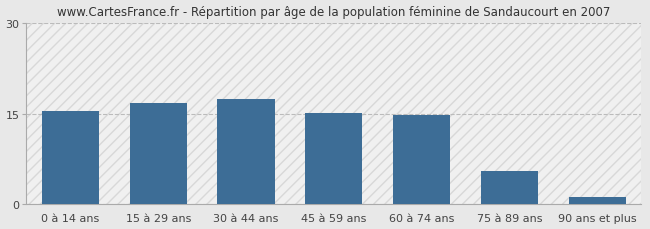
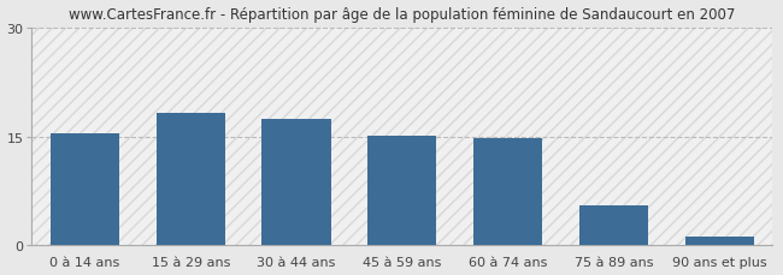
15 à 29 ans: 16.7 -> 18.2
